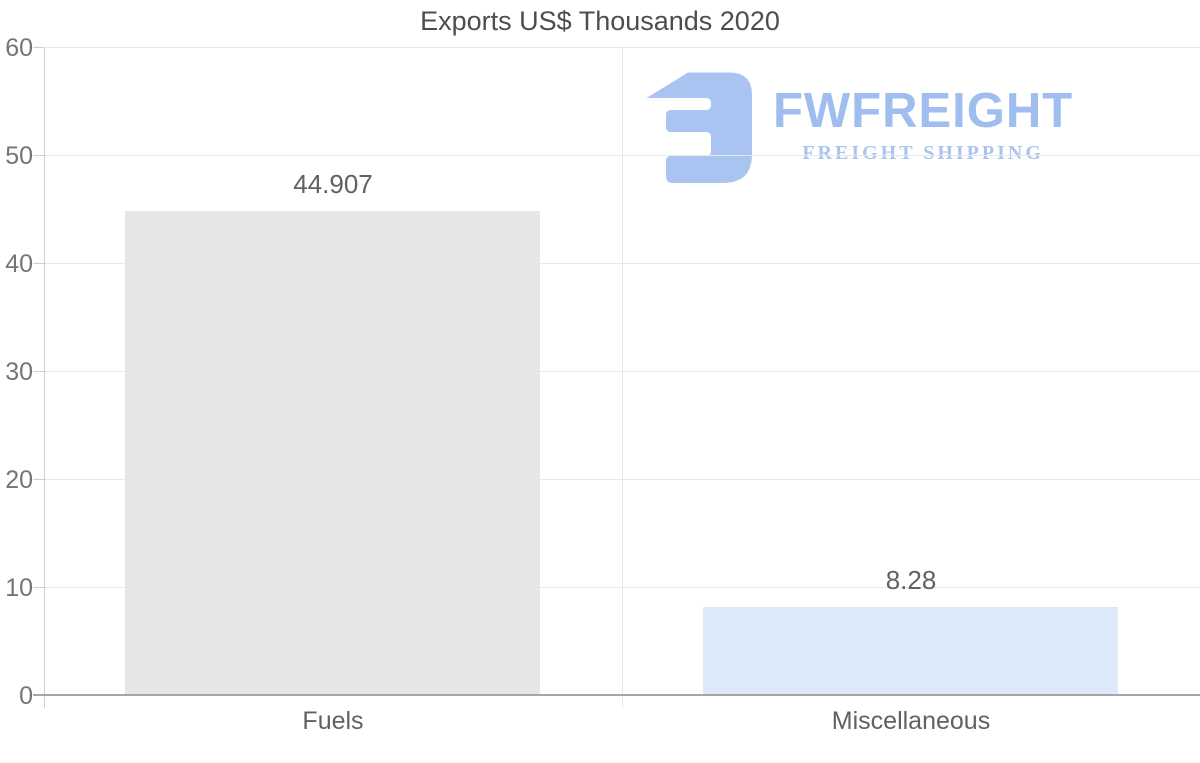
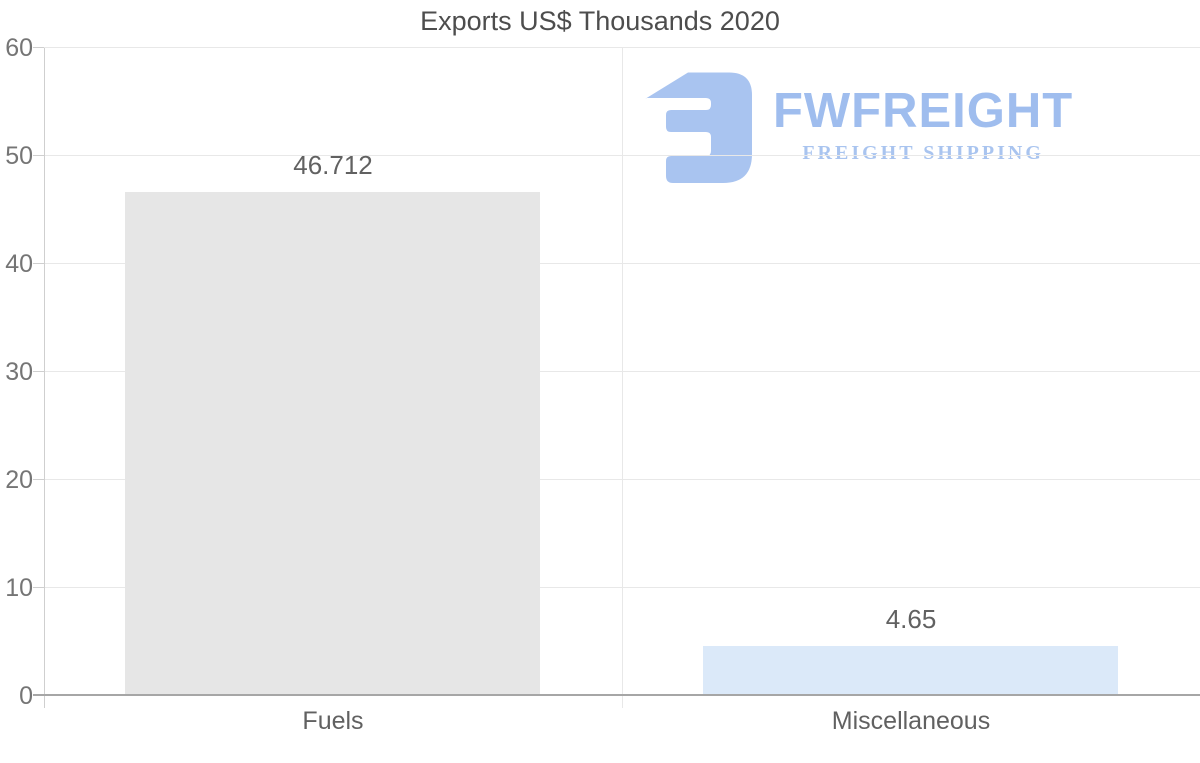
Fuels: 44.907 -> 46.712
Miscellaneous: 8.28 -> 4.65
